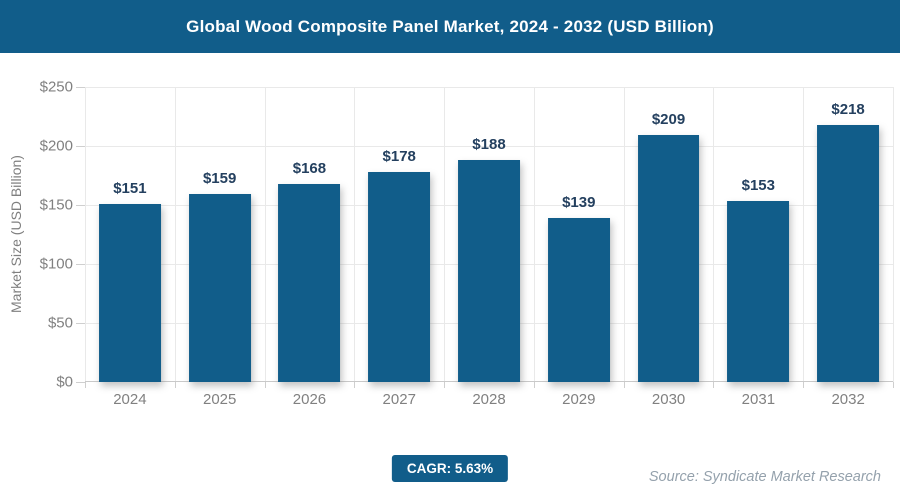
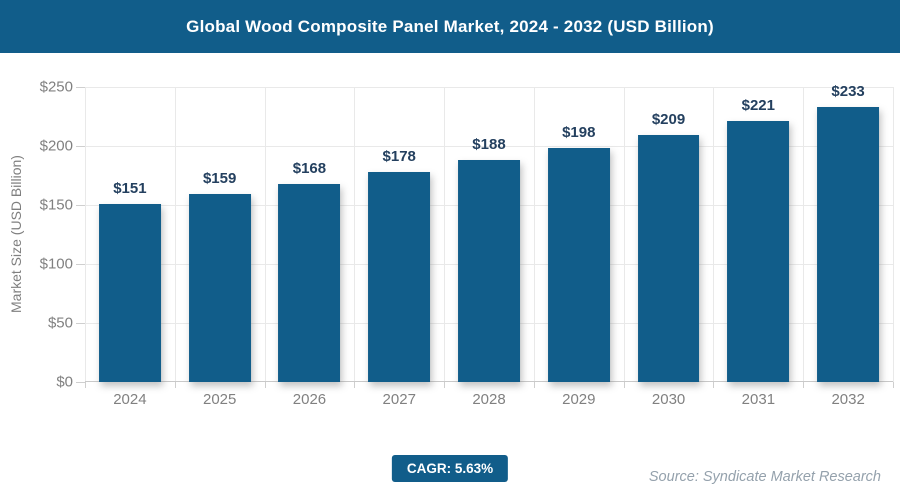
2029: $139 -> $198
2031: $153 -> $221
2032: $218 -> $233
